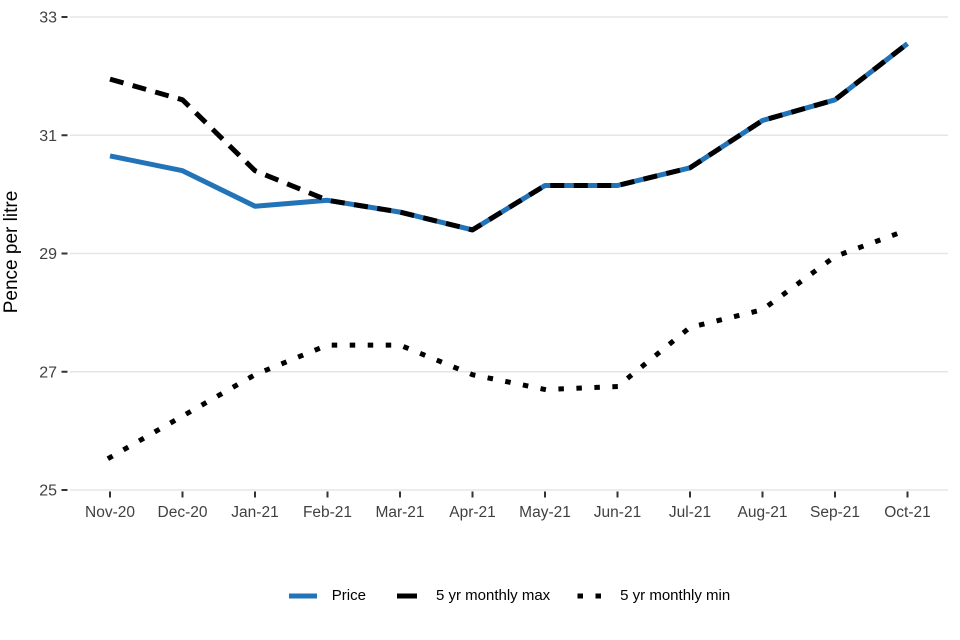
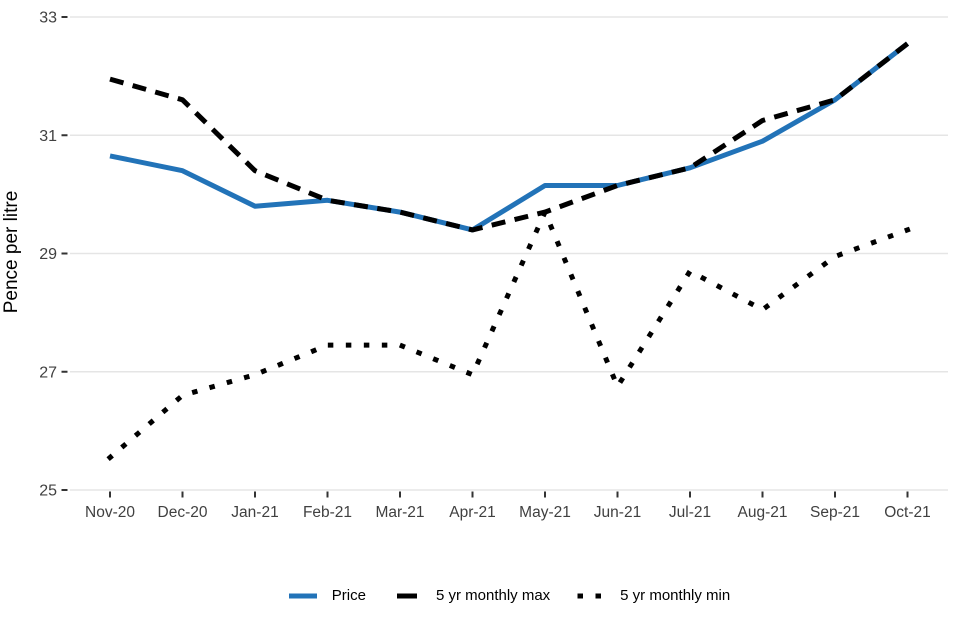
5 yr monthly min/Dec-20: 26.2 -> 26.6
5 yr monthly max/May-21: 30.1 -> 29.7
5 yr monthly min/May-21: 26.7 -> 29.7
5 yr monthly min/Jul-21: 27.8 -> 28.7
Price/Aug-21: 31.2 -> 30.9
